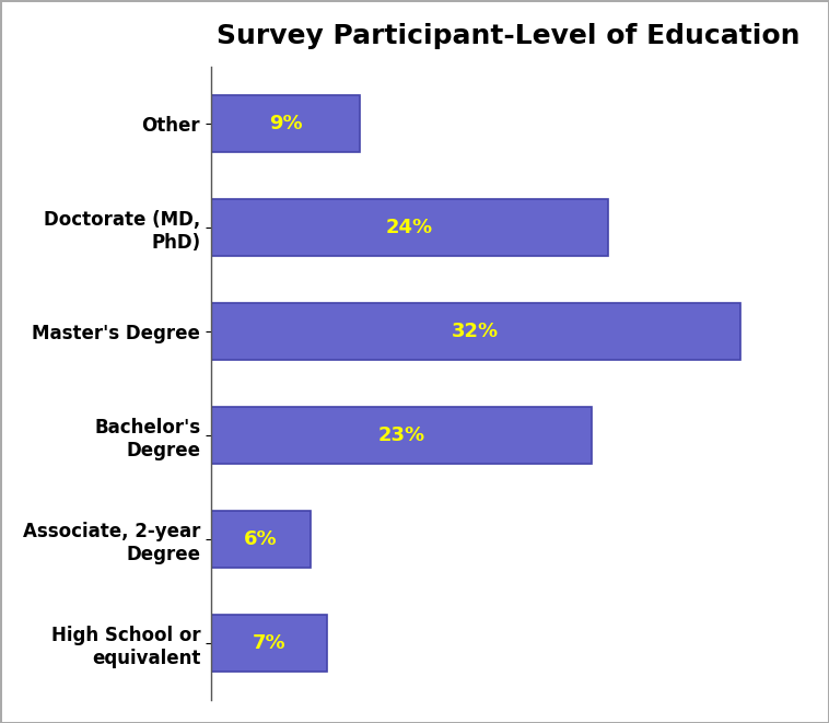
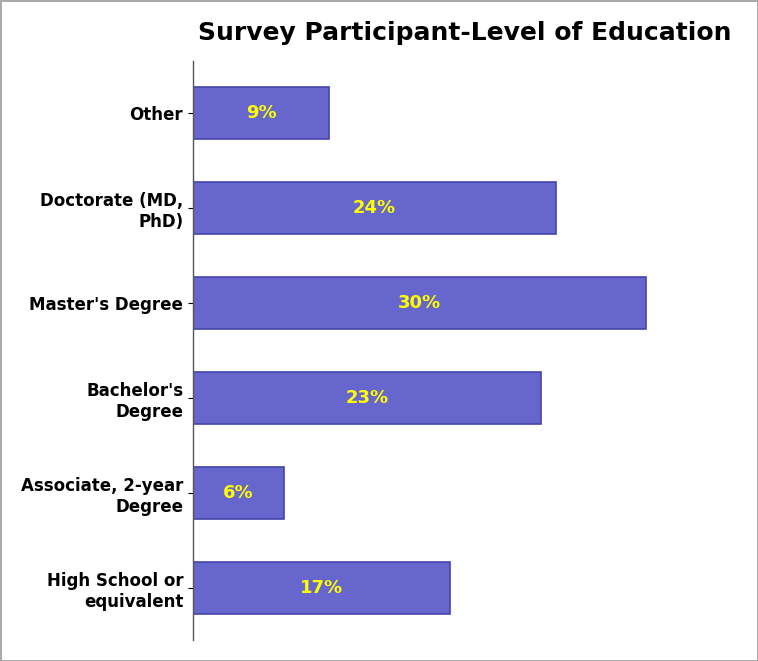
Master's Degree: 32% -> 30%
High School or equivalent: 7% -> 17%
